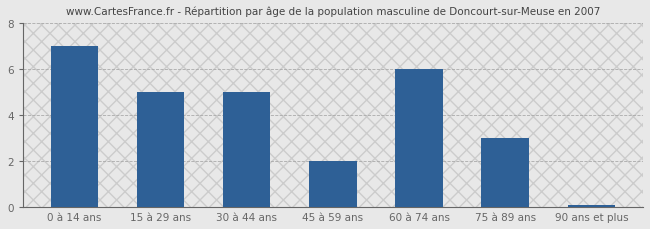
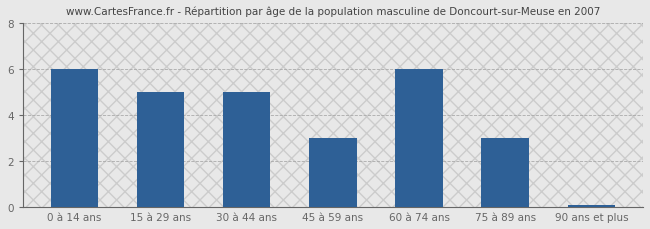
0 à 14 ans: 7.0 -> 6.0
45 à 59 ans: 2.0 -> 3.0
